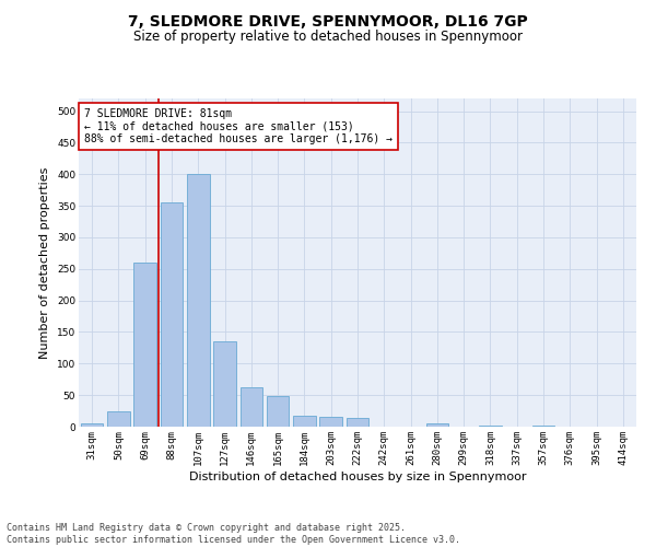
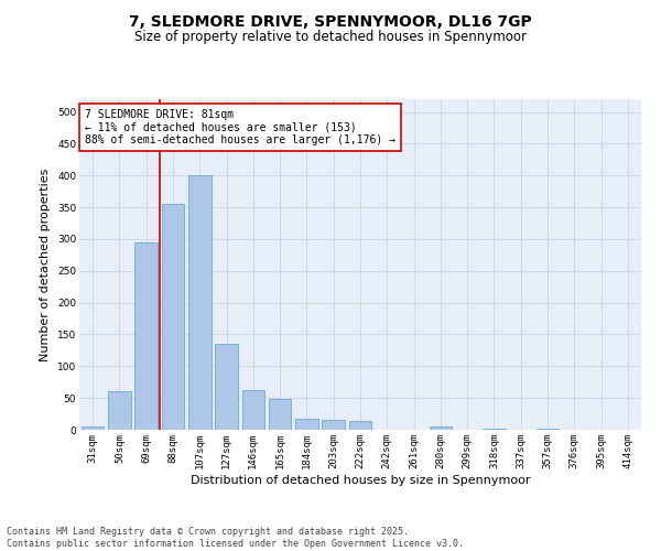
50sqm: 25 -> 60
69sqm: 260 -> 294
